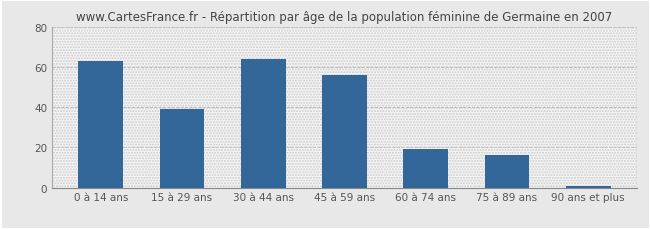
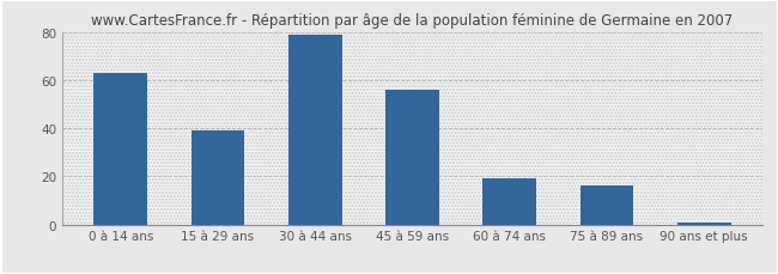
30 à 44 ans: 64 -> 79
